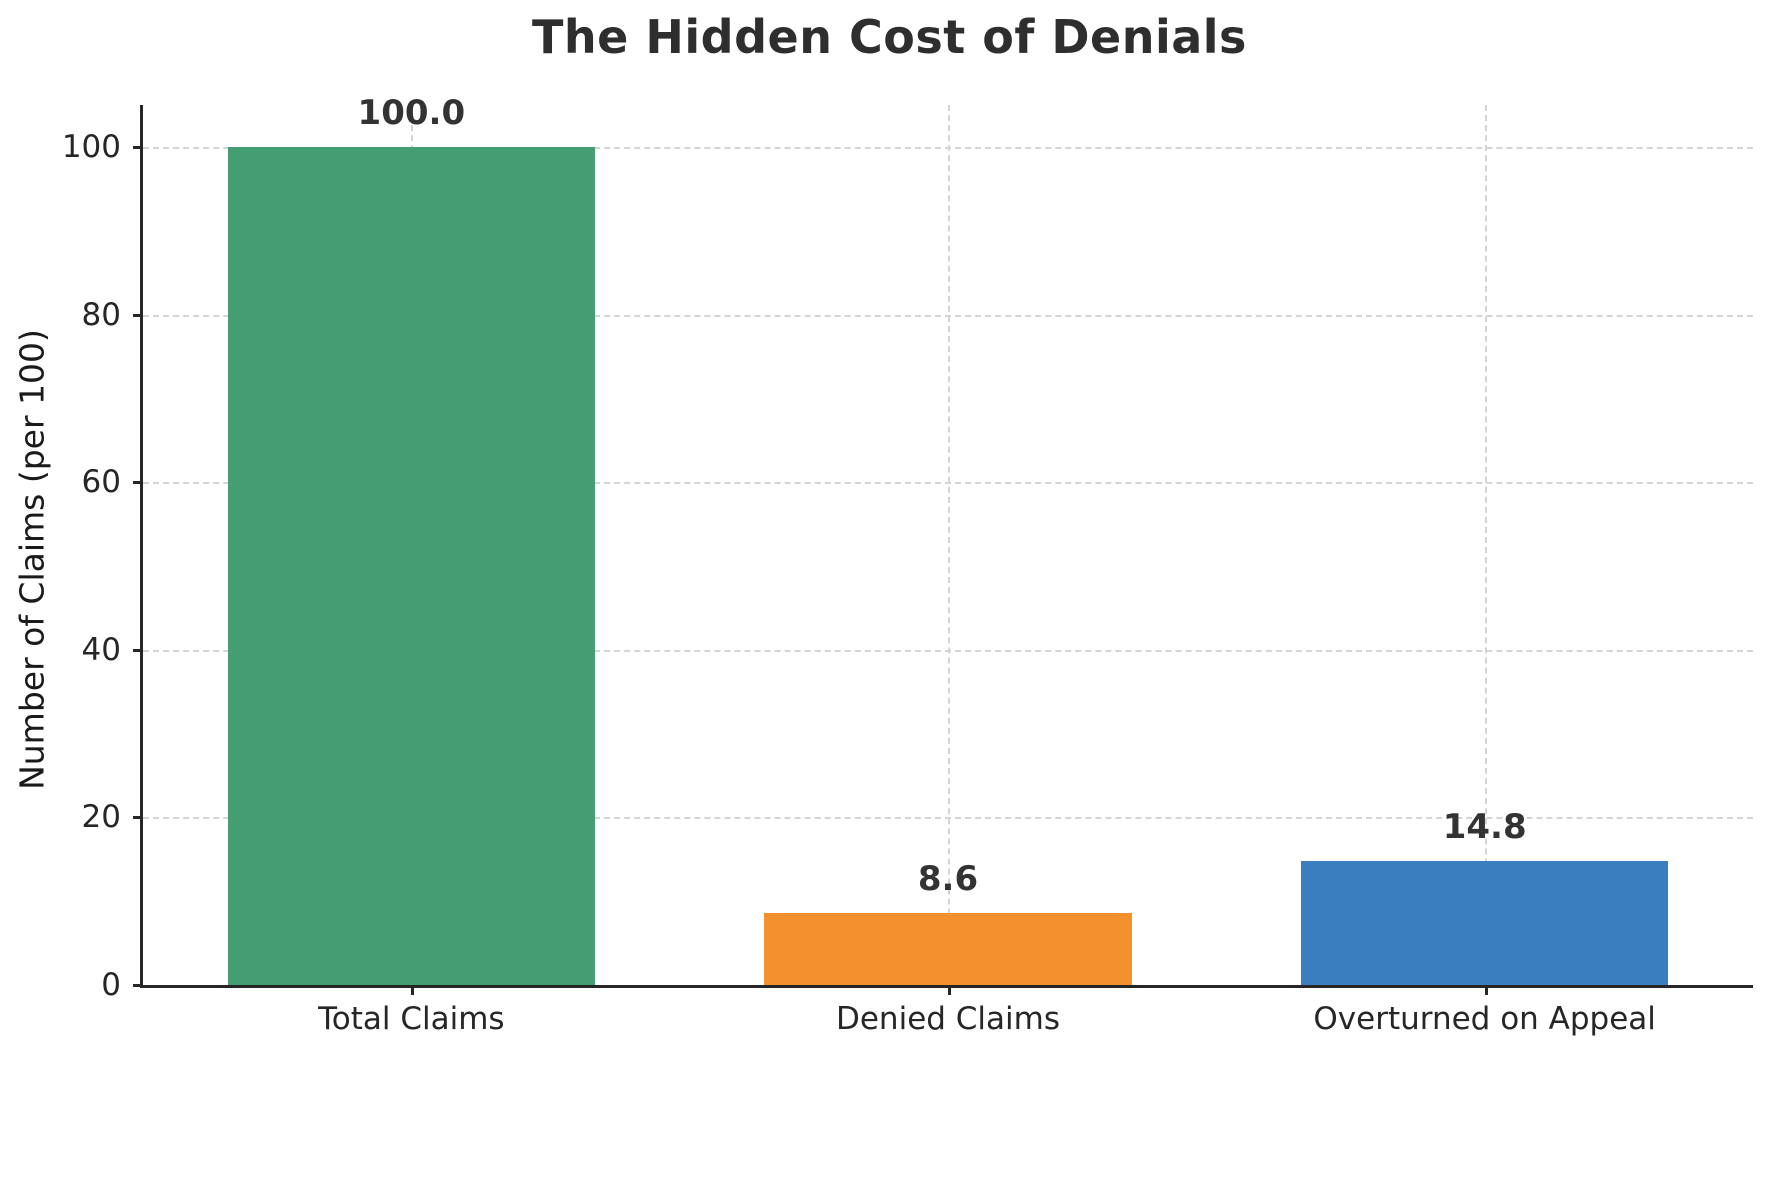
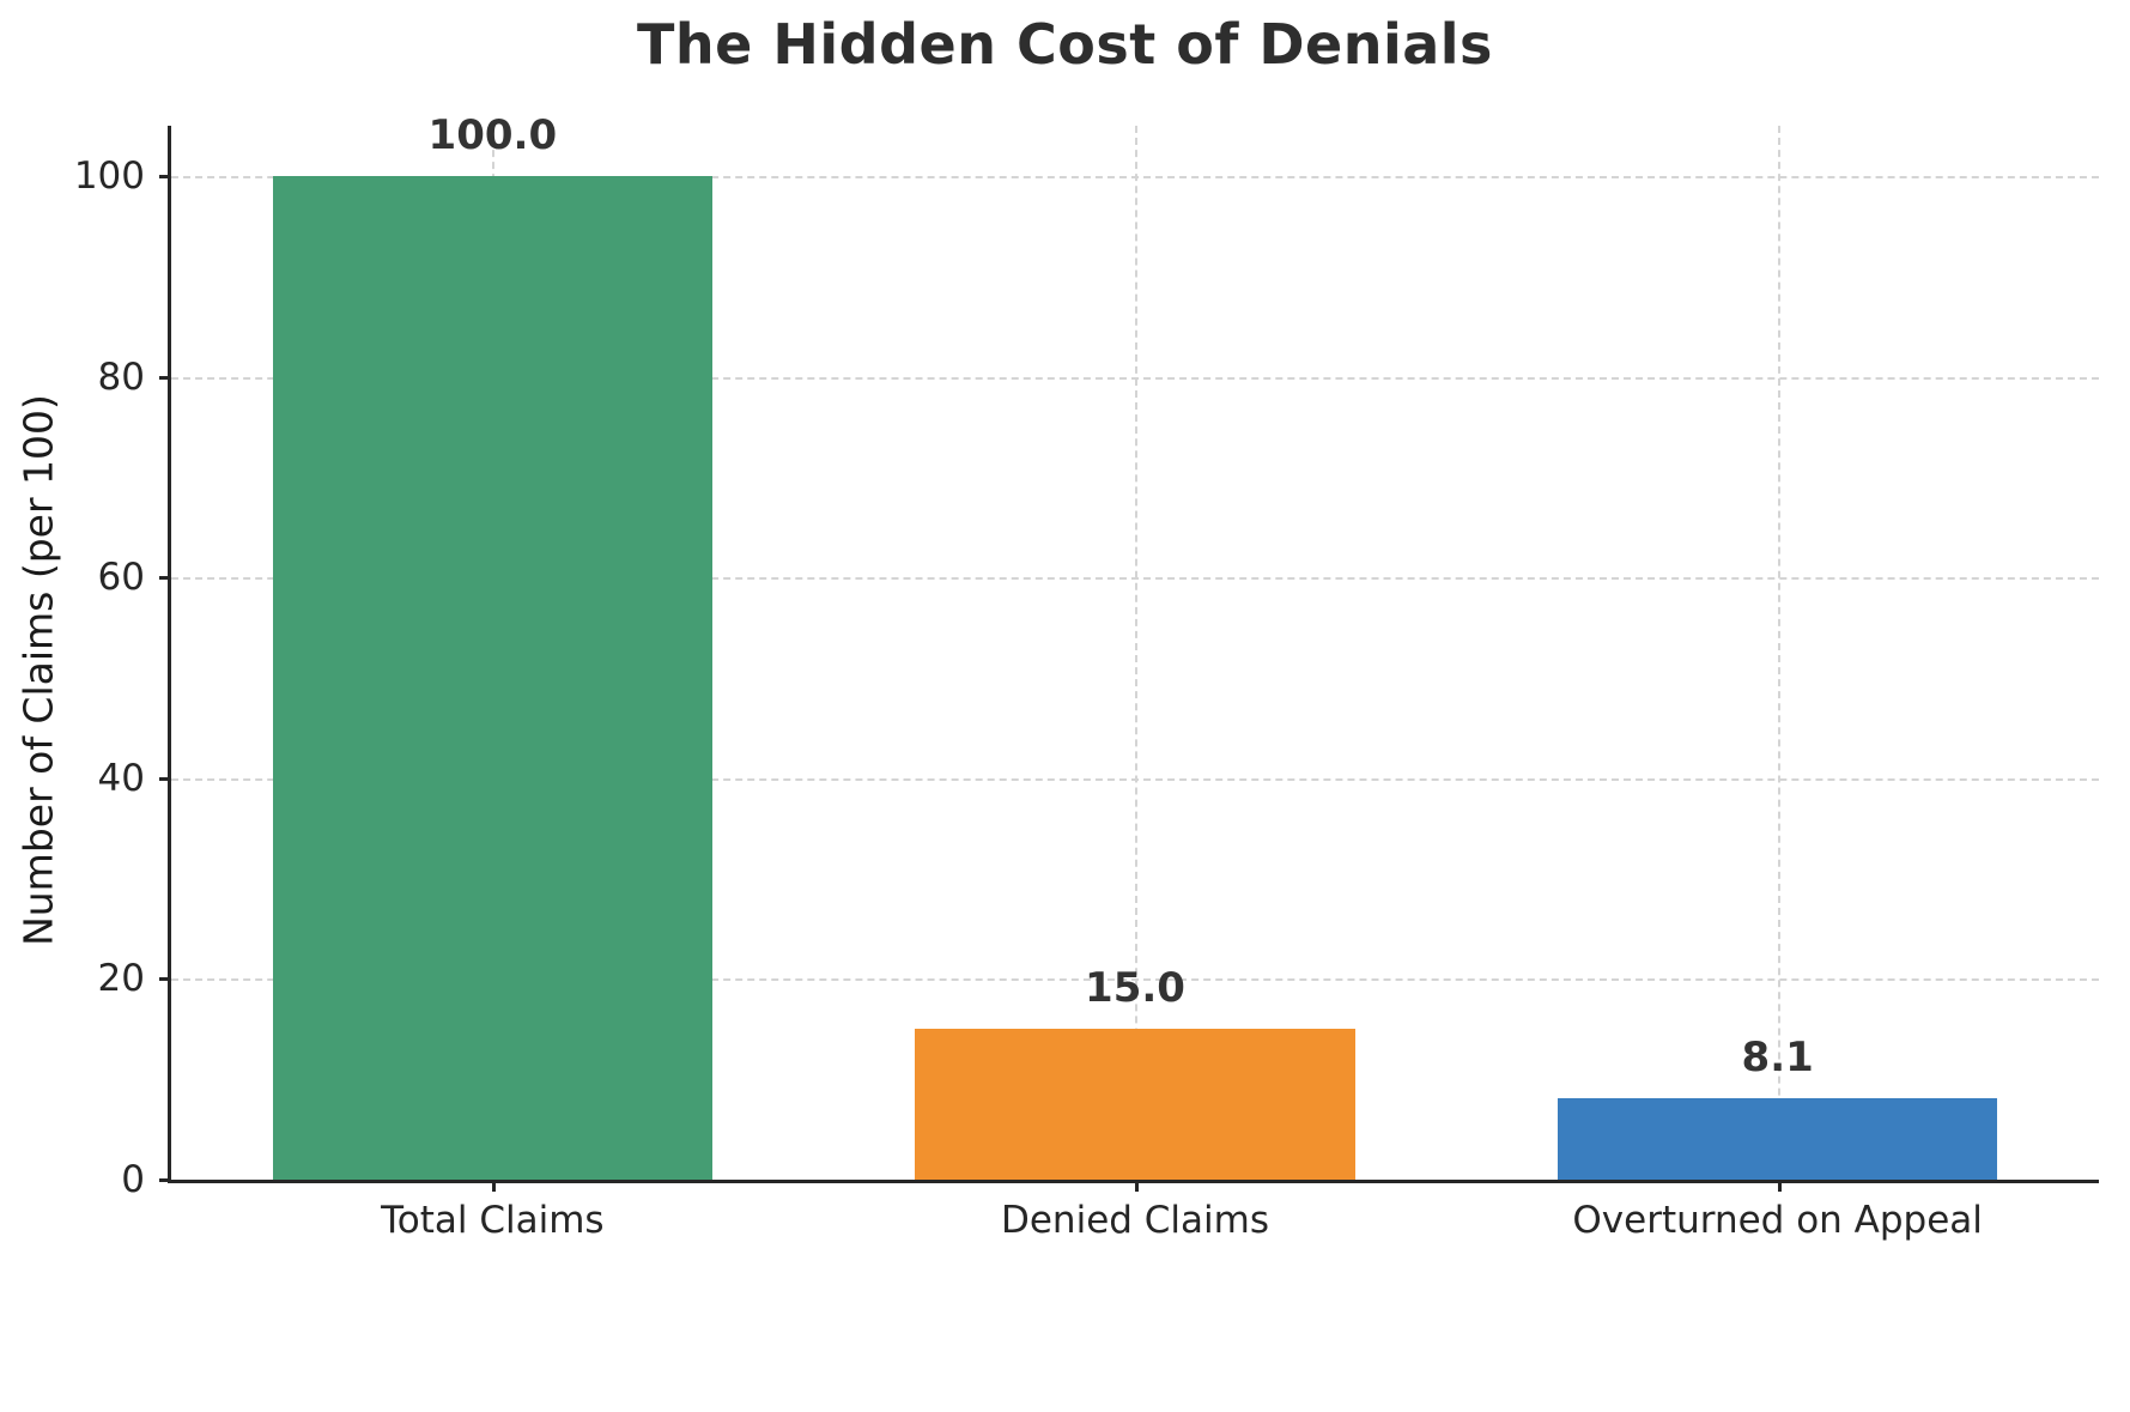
Denied Claims: 8.6 -> 15.0
Overturned on Appeal: 14.8 -> 8.1
